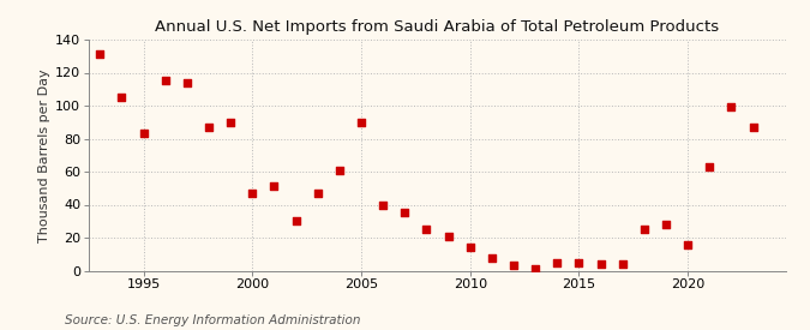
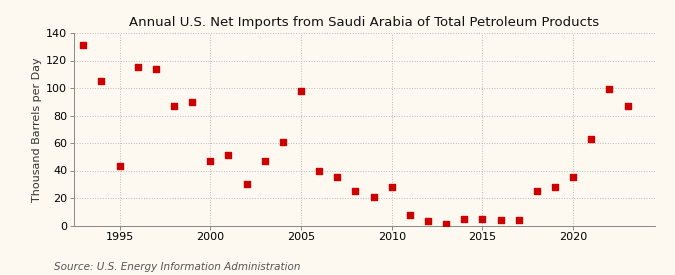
1995: 83 -> 43
2005: 90 -> 98
2010: 14 -> 28
2020: 16 -> 35
